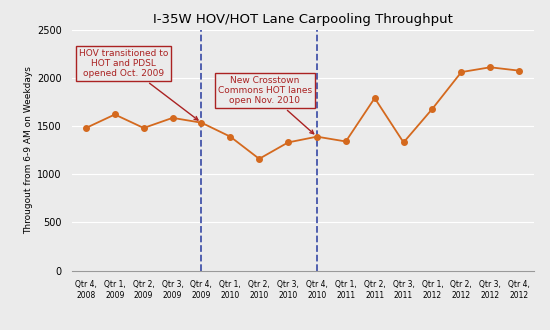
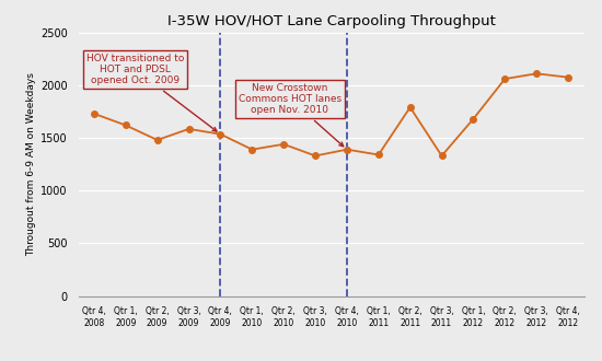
Qtr 4, 2008: 1480 -> 1730
Qtr 2, 2010: 1160 -> 1440
